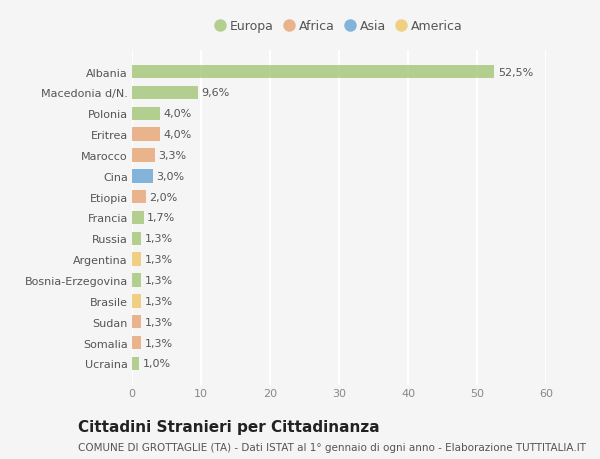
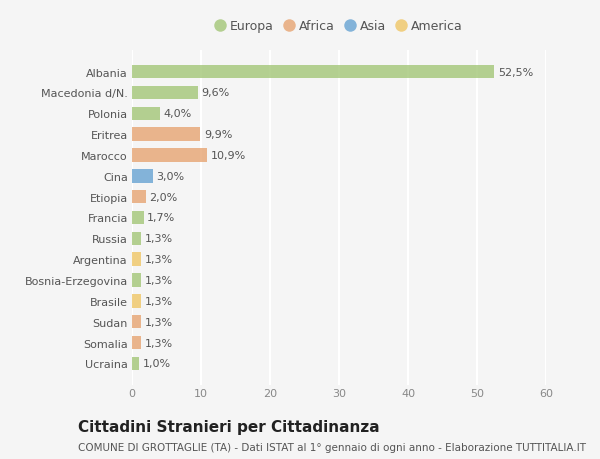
Eritrea: 4,0% -> 9,9%
Marocco: 3,3% -> 10,9%
